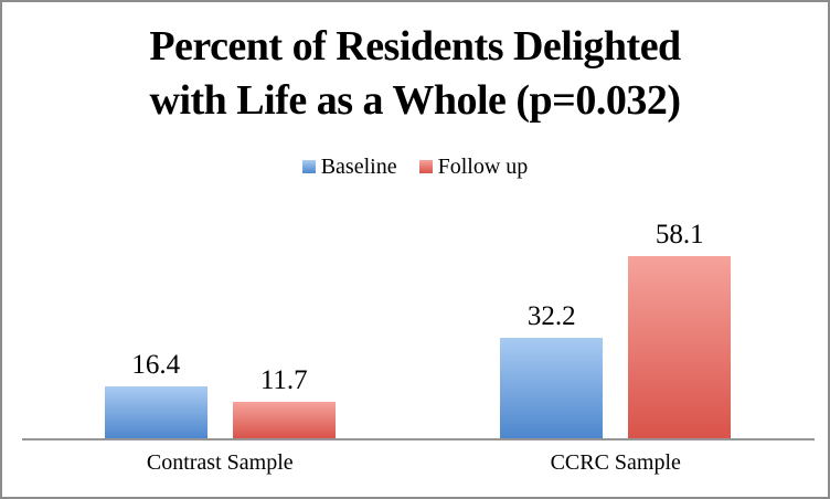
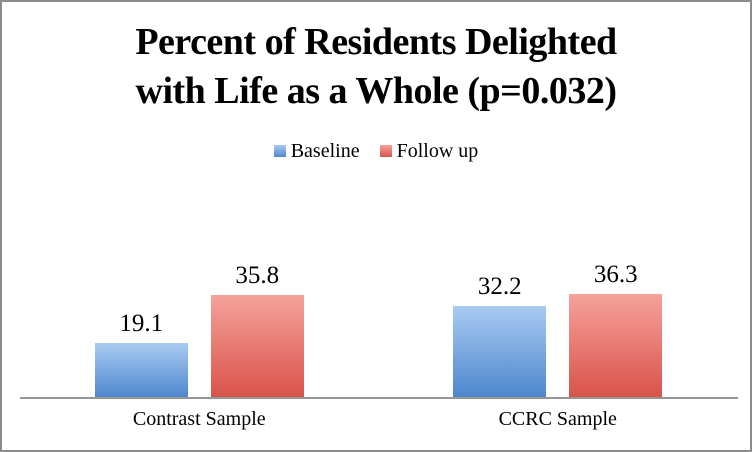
Baseline/Contrast Sample: 16.4 -> 19.1
Follow up/Contrast Sample: 11.7 -> 35.8
Follow up/CCRC Sample: 58.1 -> 36.3
